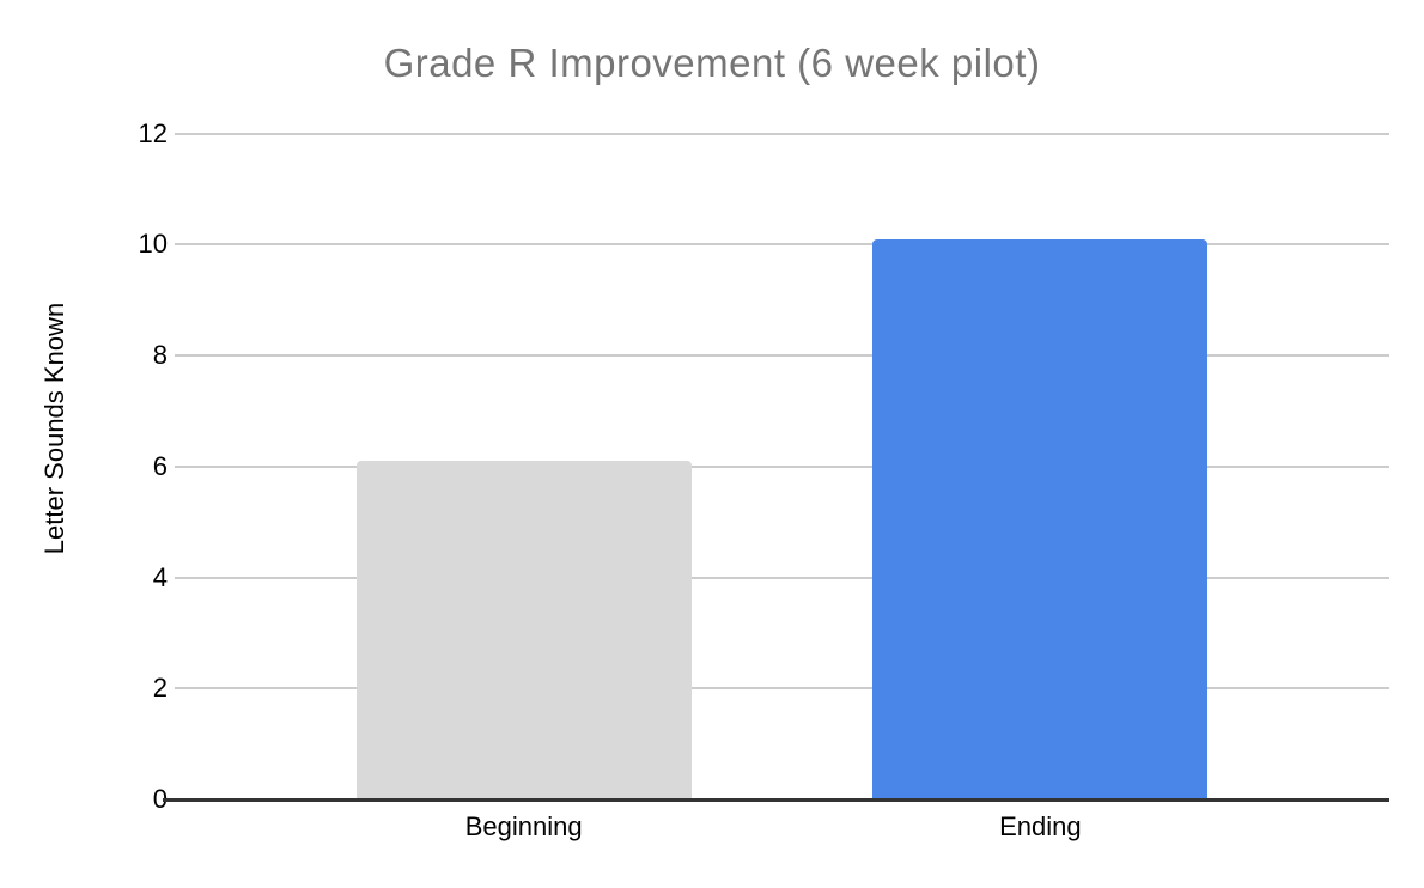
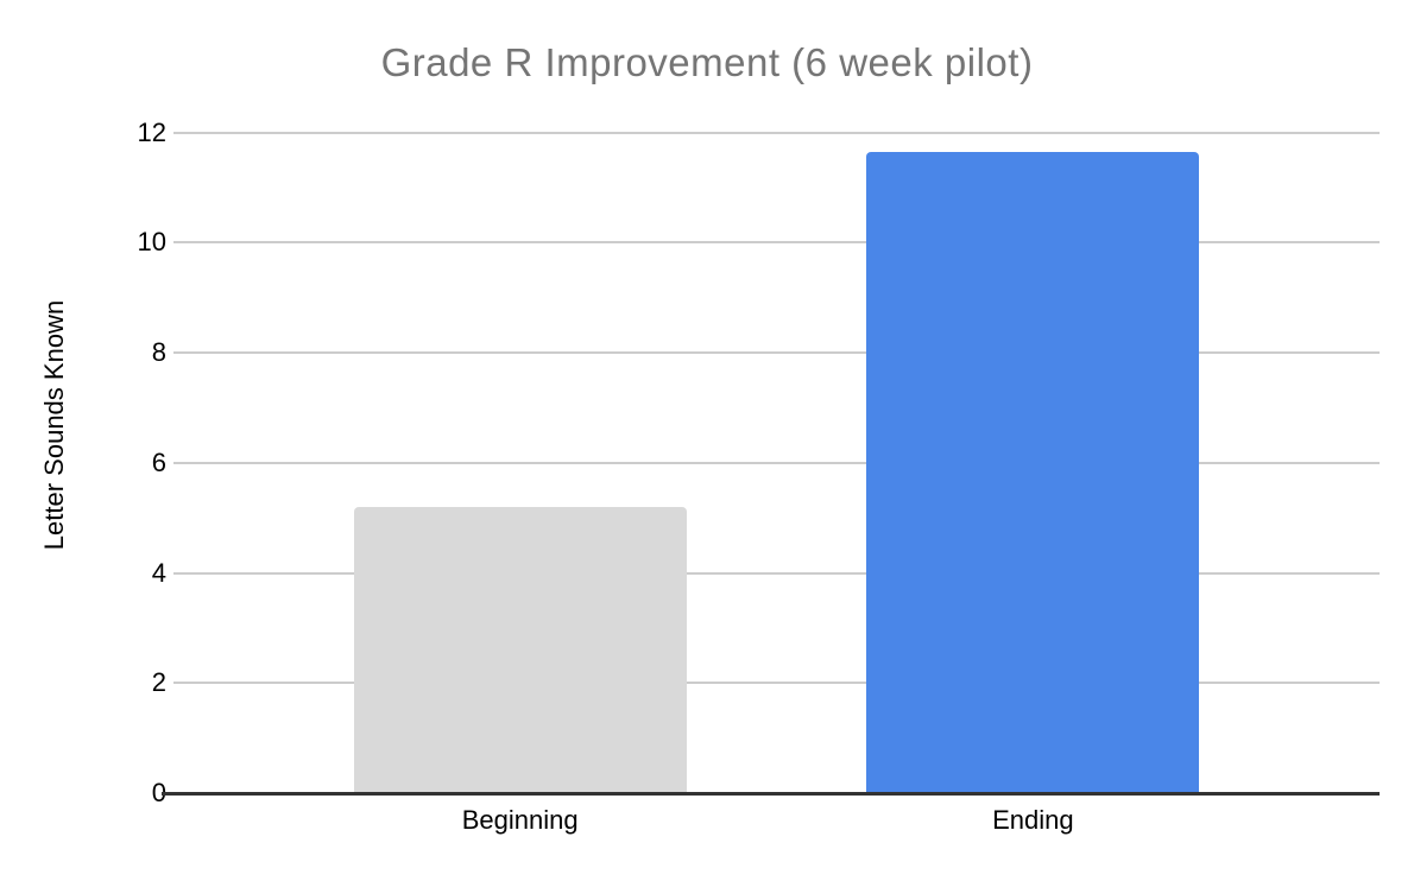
Beginning: 6.1 -> 5.2
Ending: 10.1 -> 11.7
